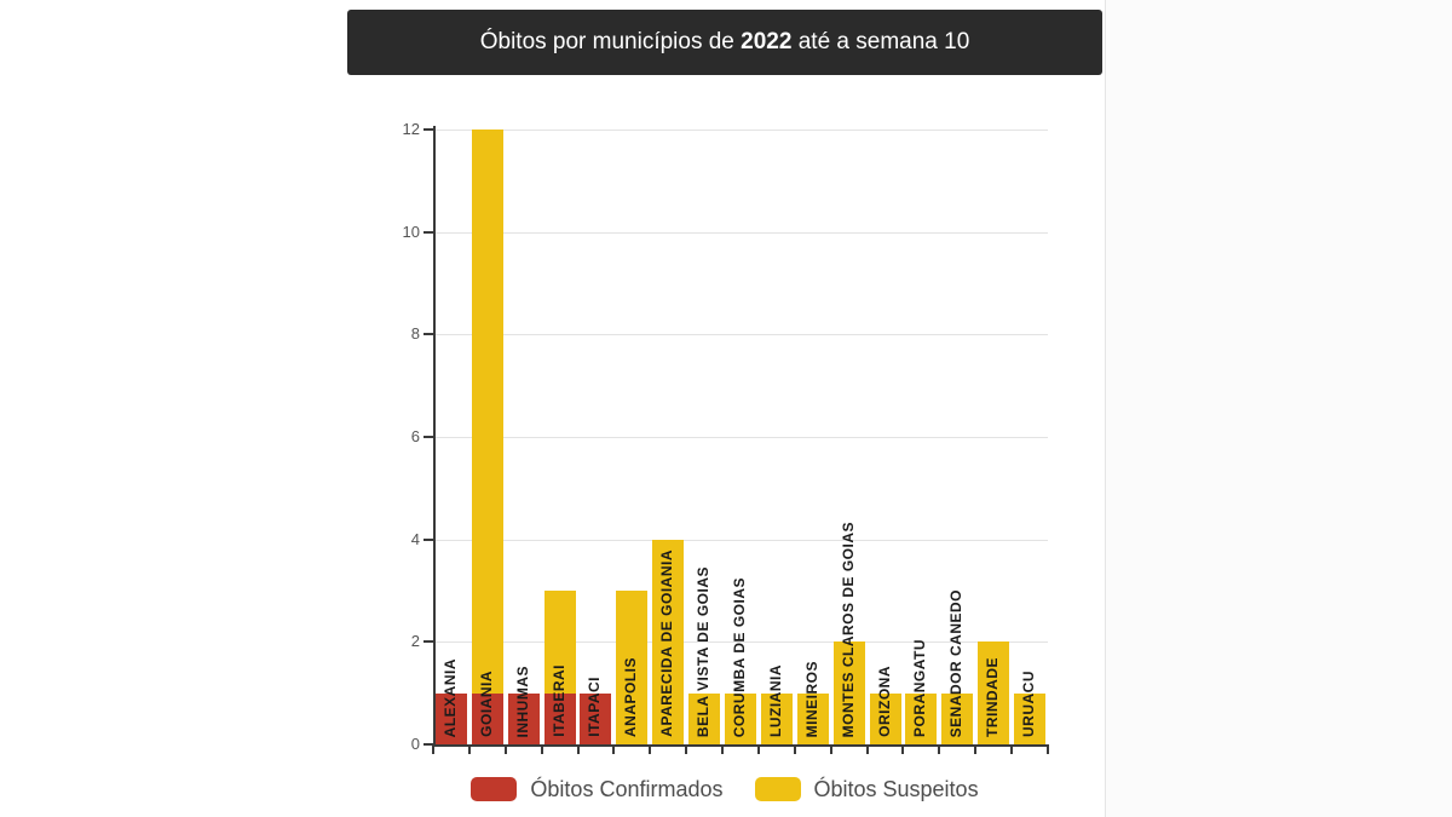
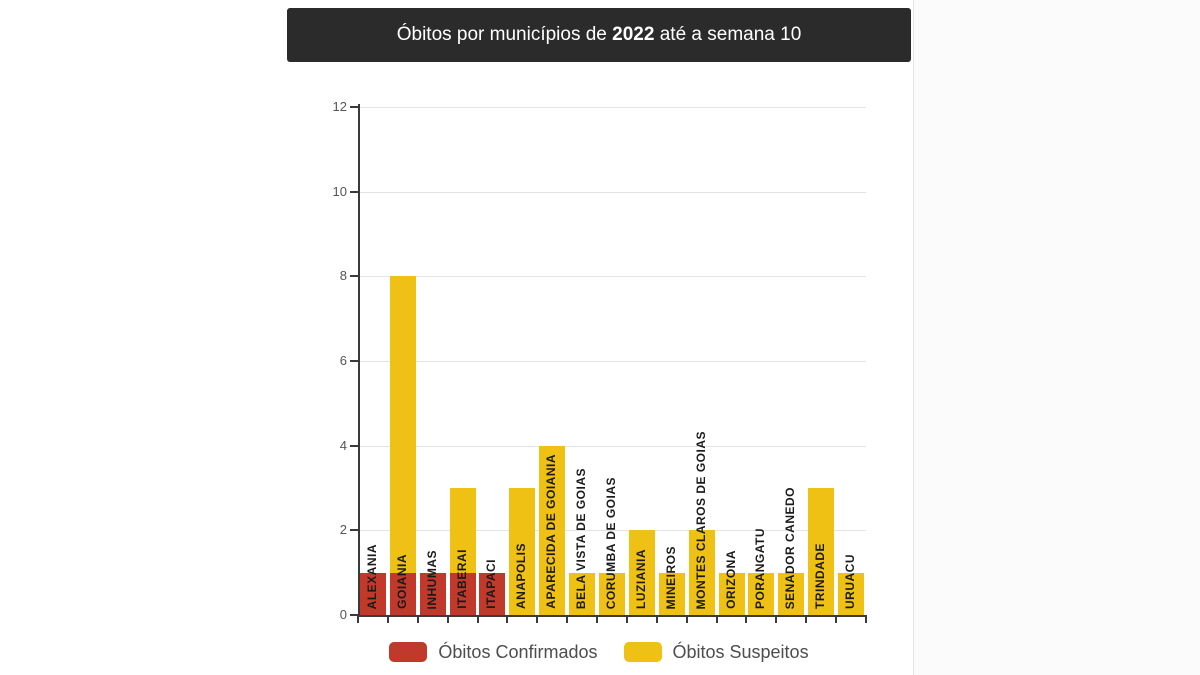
Óbitos Suspeitos/GOIANIA: 12 -> 8
Óbitos Suspeitos/LUZIANIA: 1 -> 2
Óbitos Suspeitos/TRINDADE: 2 -> 3
